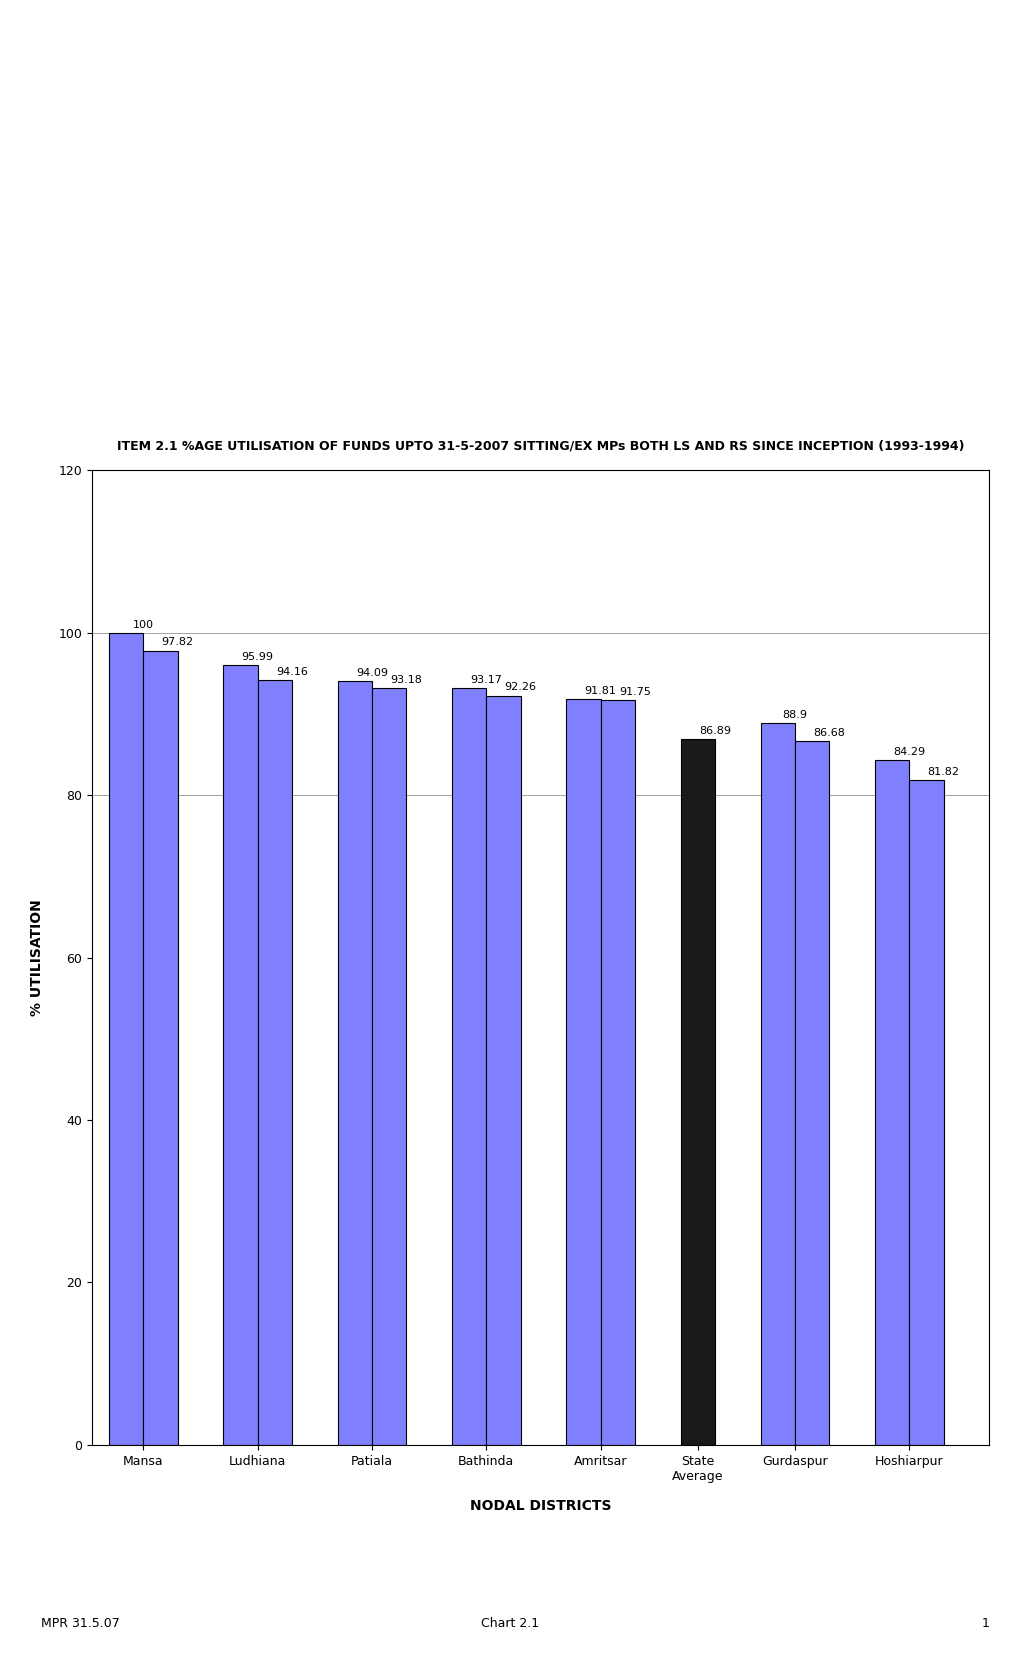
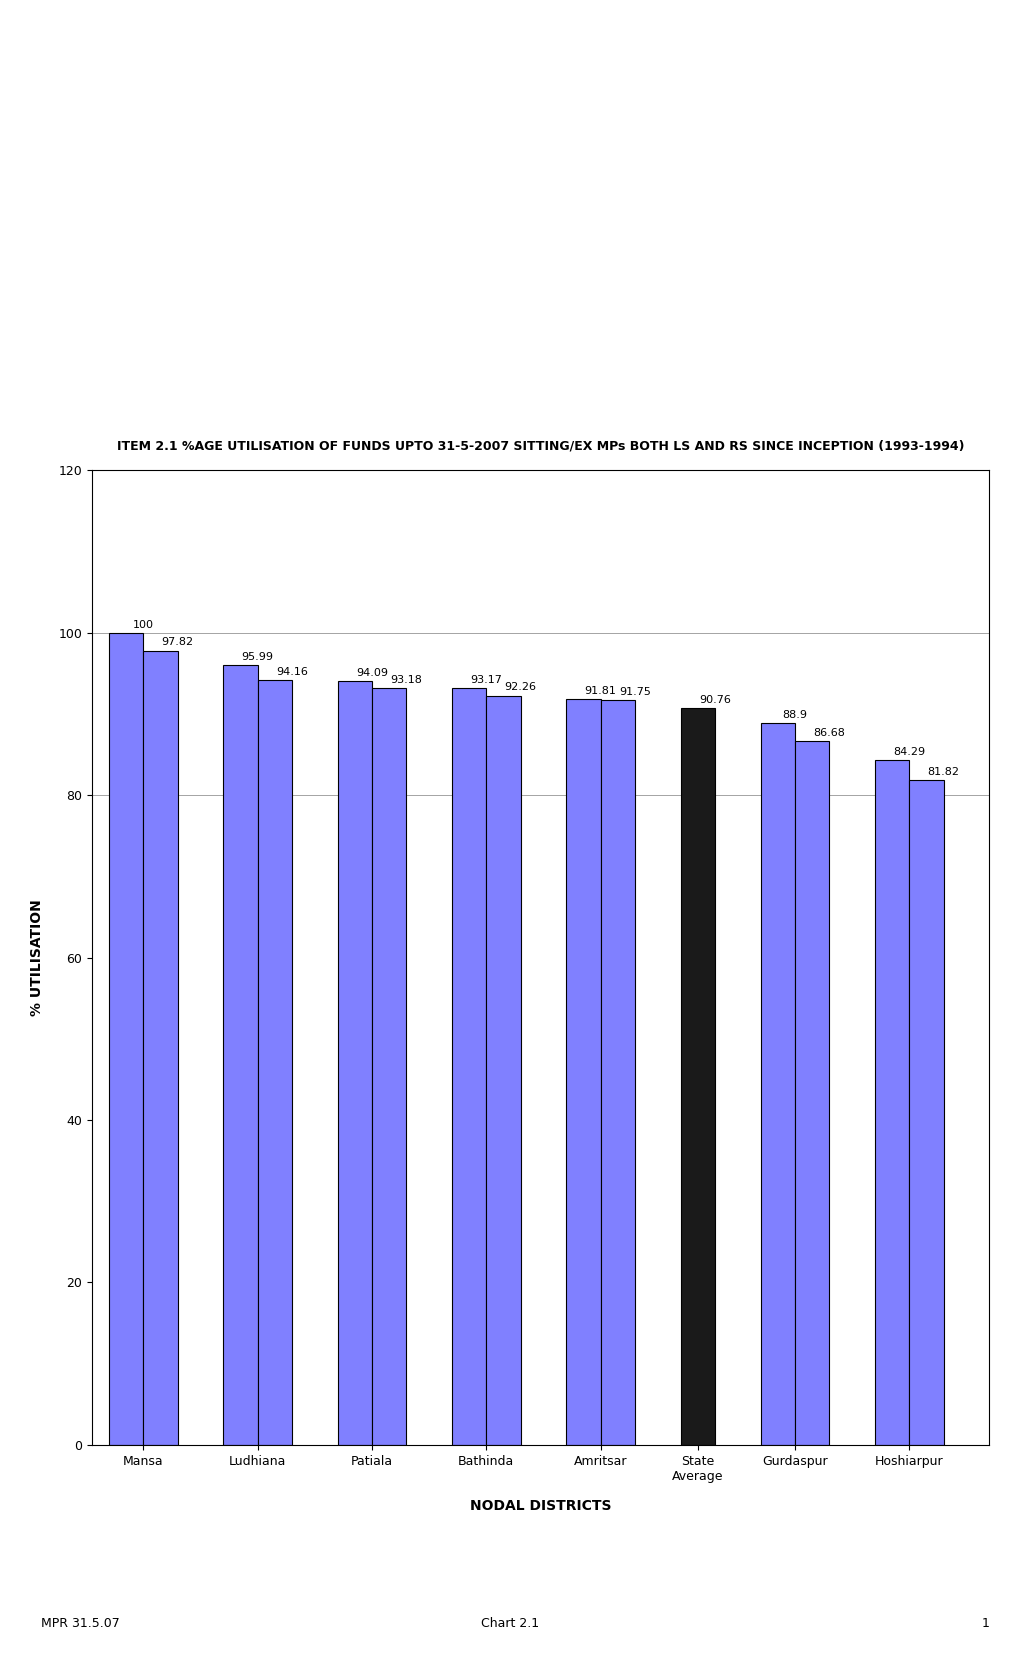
State Average: 86.89 -> 90.76
